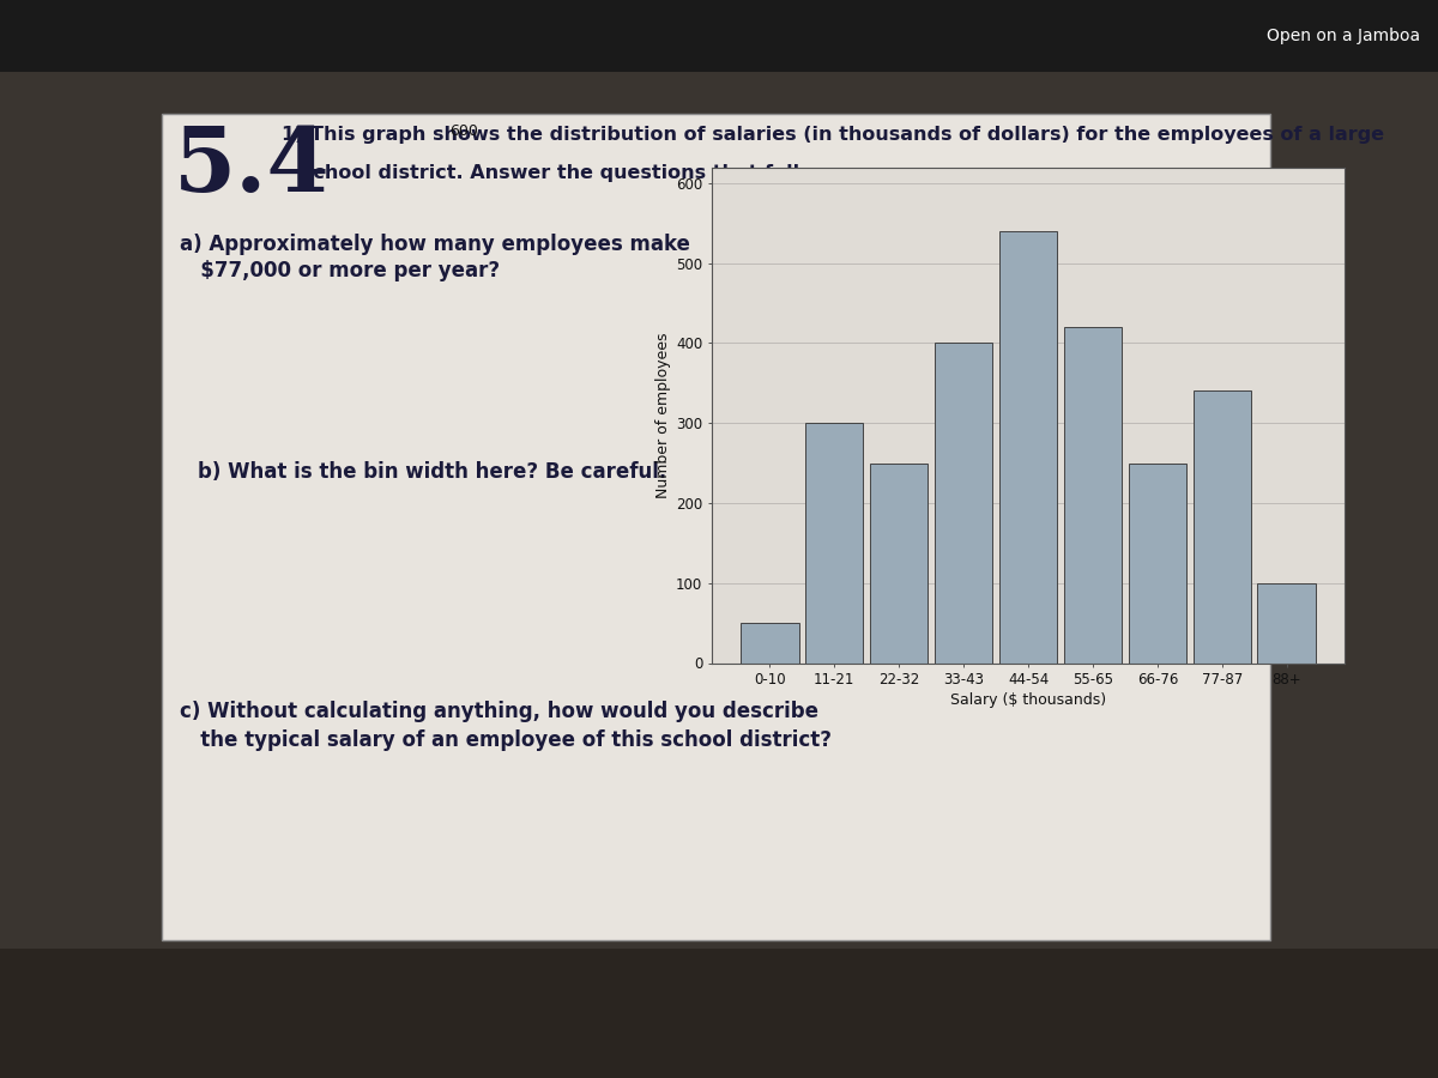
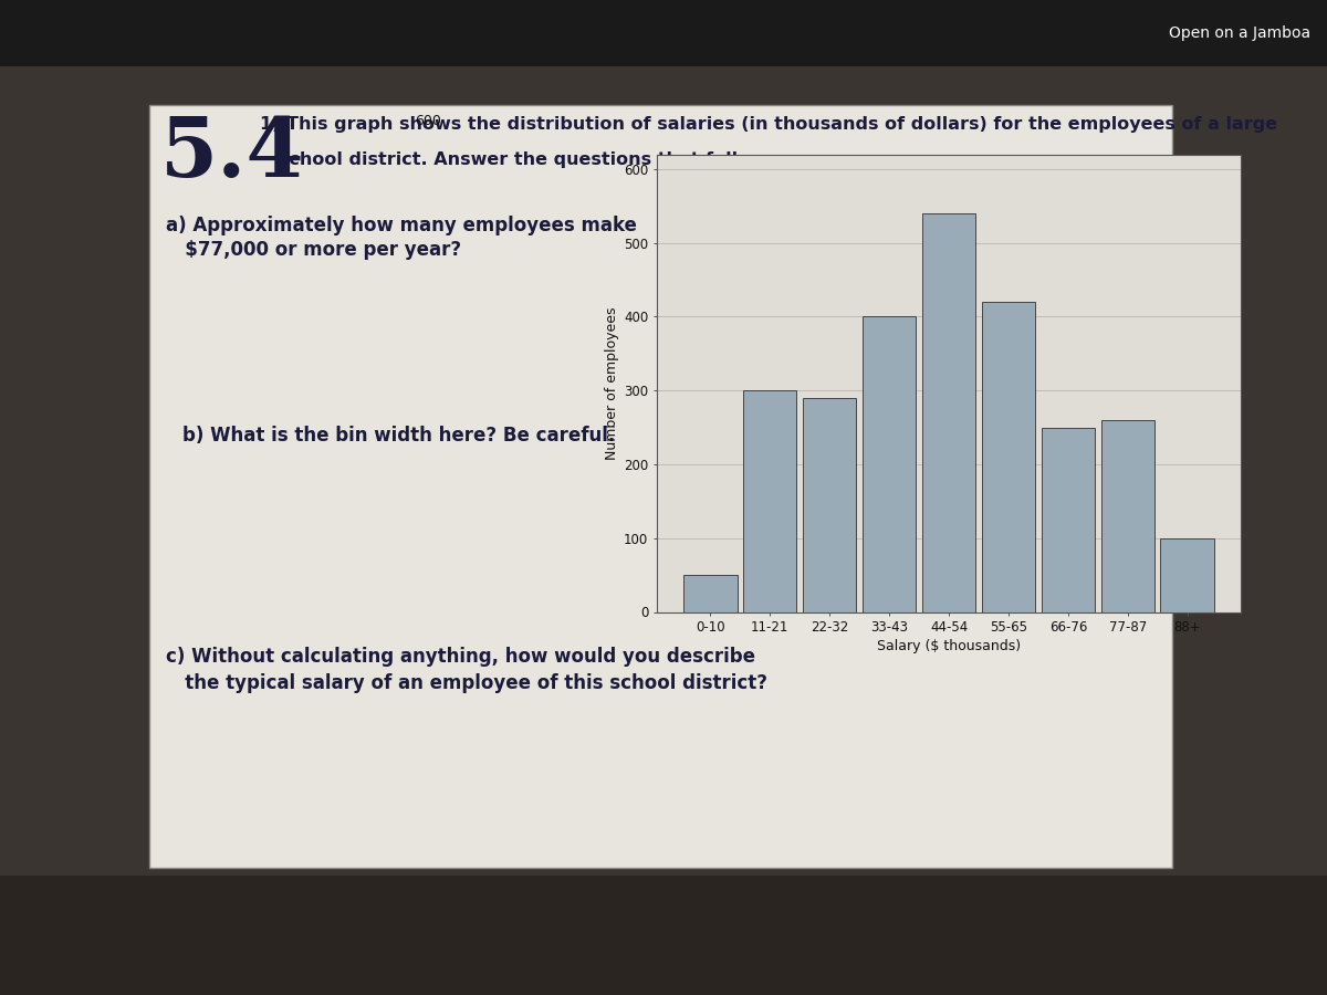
22-32: 250 -> 290
77-87: 340 -> 260
